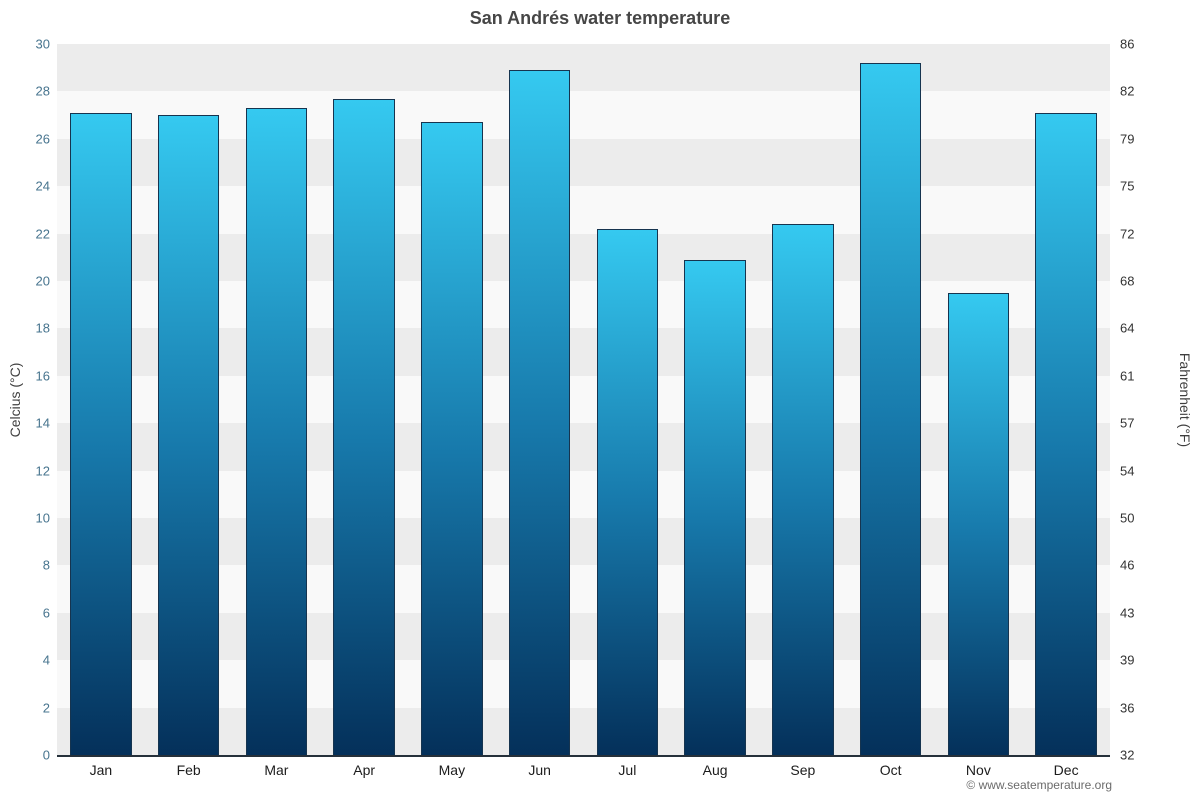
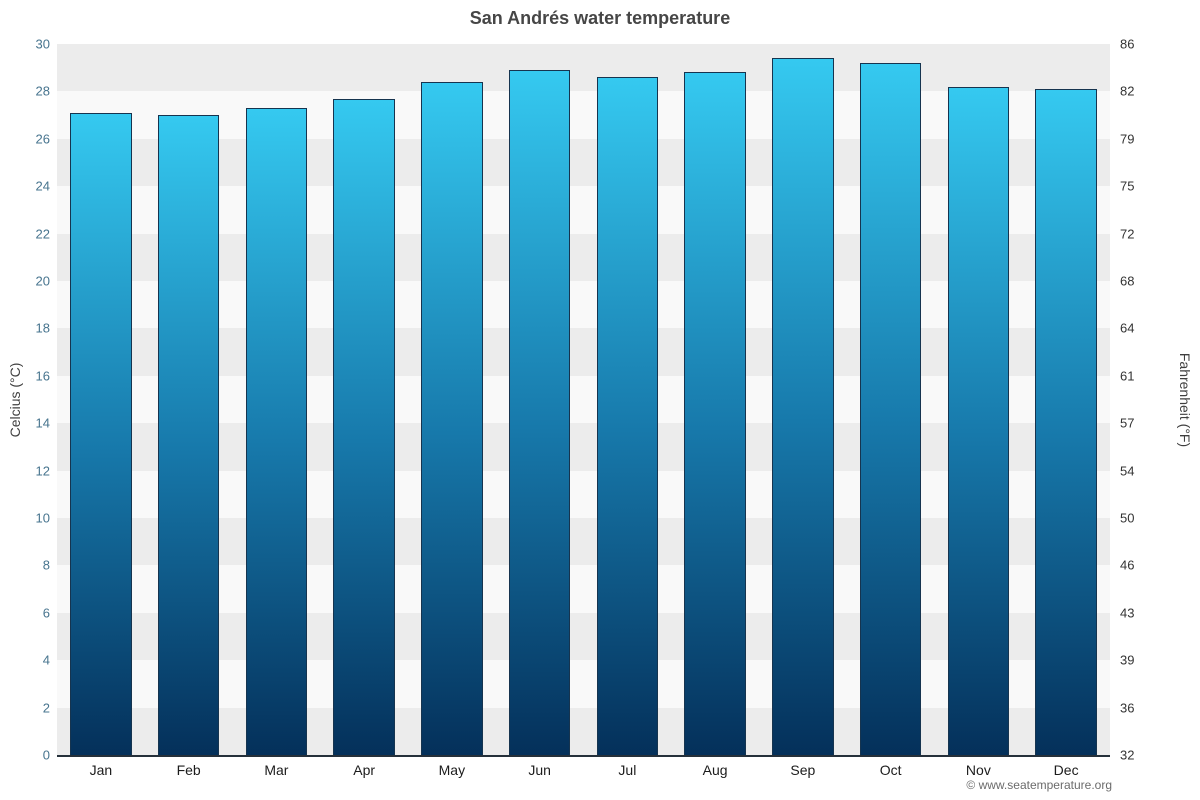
May: 26.7 -> 28.4
Jul: 22.2 -> 28.6
Aug: 20.9 -> 28.8
Sep: 22.4 -> 29.4
Nov: 19.5 -> 28.2
Dec: 27.1 -> 28.1
